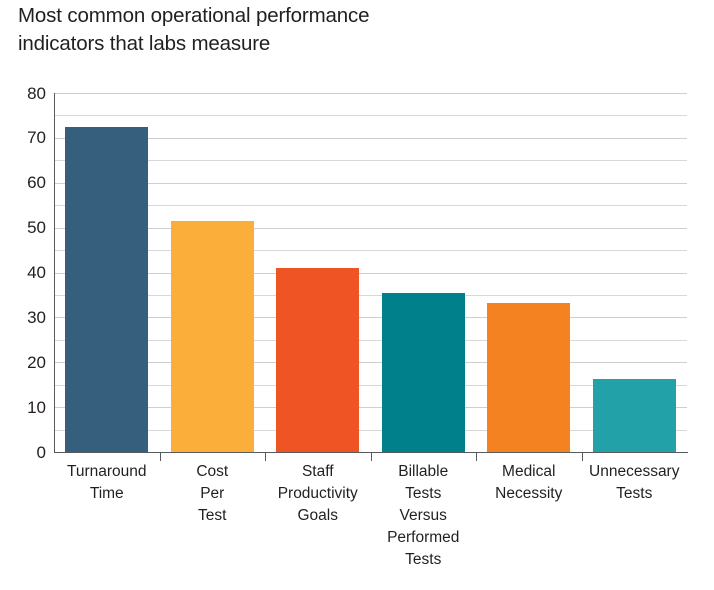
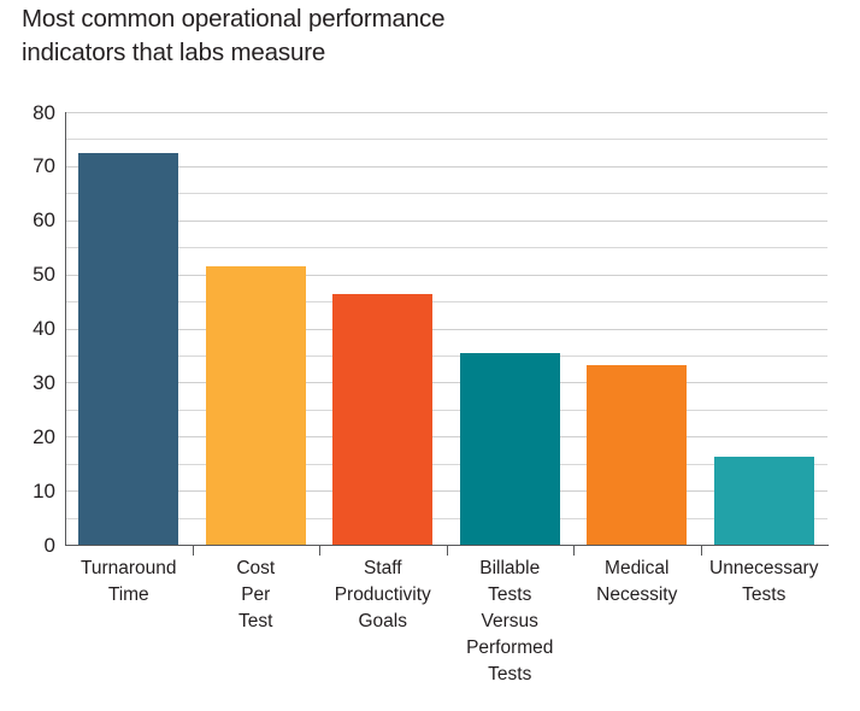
Staff Productivity Goals: 41 -> 46
